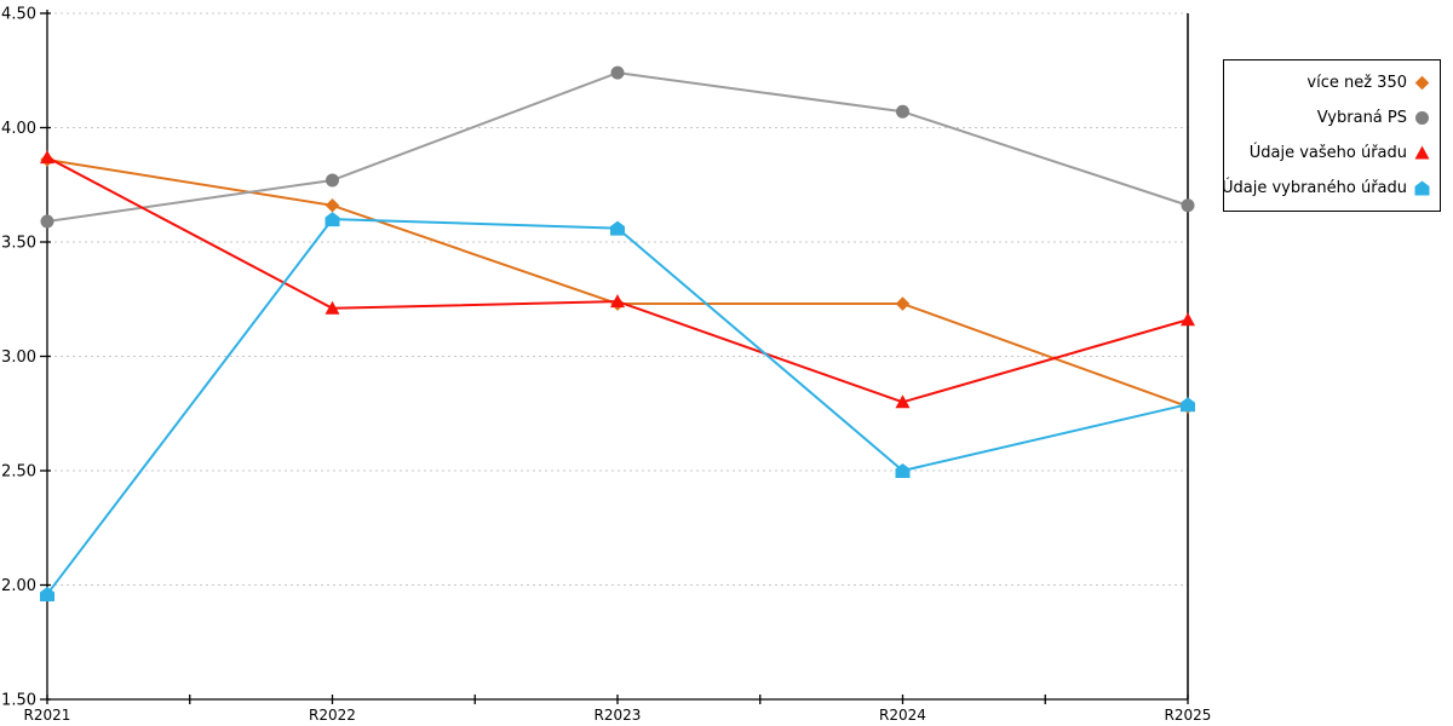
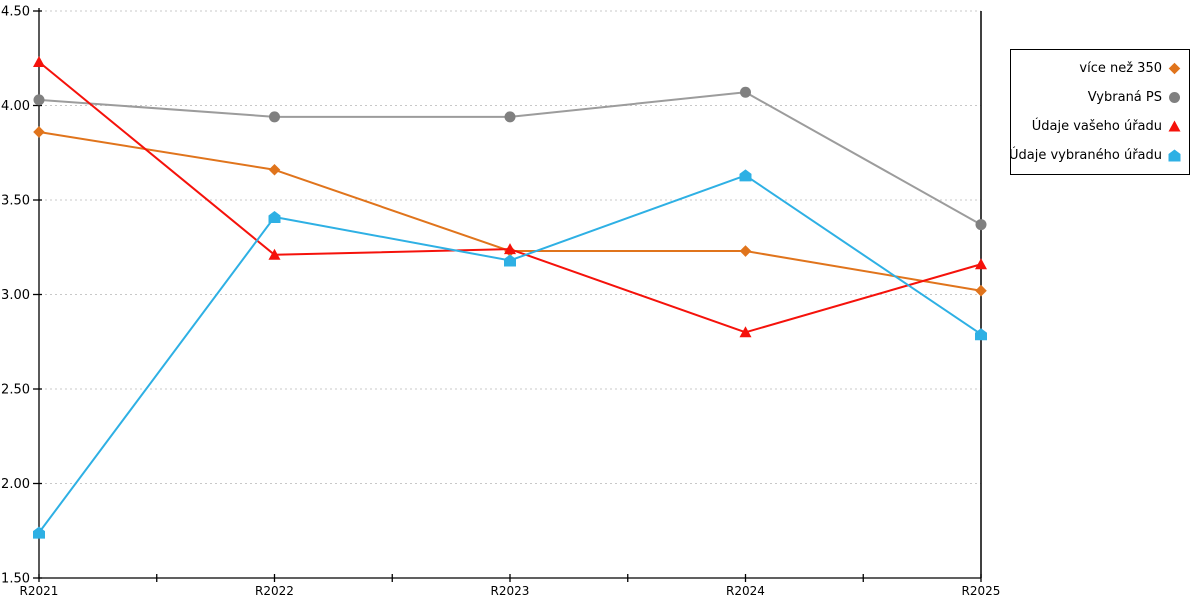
Vybraná PS/R2021: 3.59 -> 4.03
Údaje vašeho úřadu/R2021: 3.87 -> 4.23
Údaje vybraného úřadu/R2021: 1.96 -> 1.74
Vybraná PS/R2022: 3.77 -> 3.94
Údaje vybraného úřadu/R2022: 3.60 -> 3.41
Vybraná PS/R2023: 4.24 -> 3.94
Údaje vybraného úřadu/R2023: 3.56 -> 3.18
Údaje vybraného úřadu/R2024: 2.50 -> 3.63
více než 350/R2025: 2.78 -> 3.02
Vybraná PS/R2025: 3.66 -> 3.37
